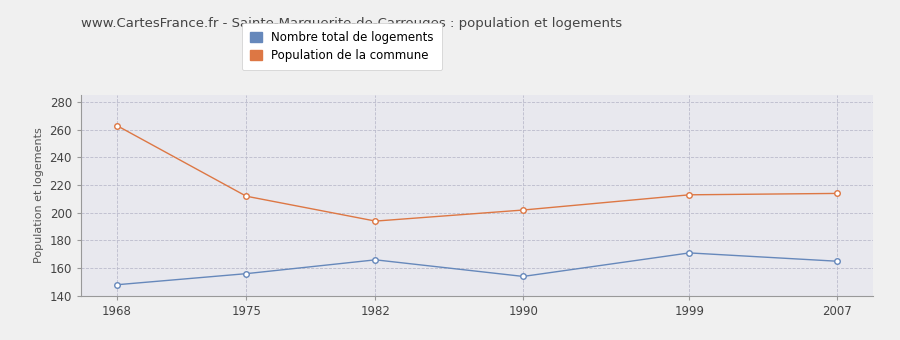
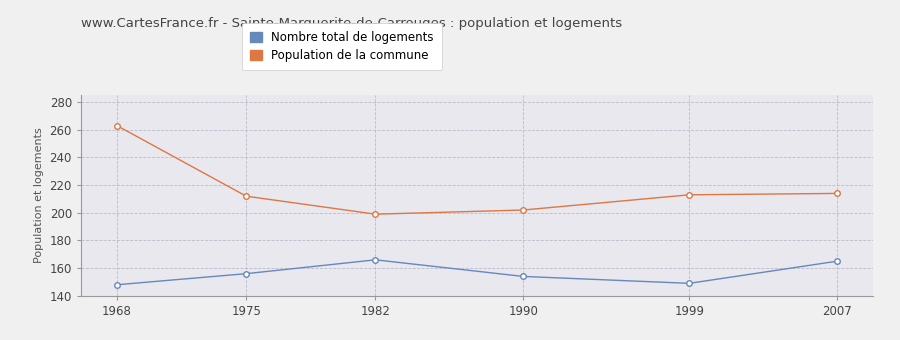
Population de la commune/1982: 194 -> 199
Nombre total de logements/1999: 171 -> 149
